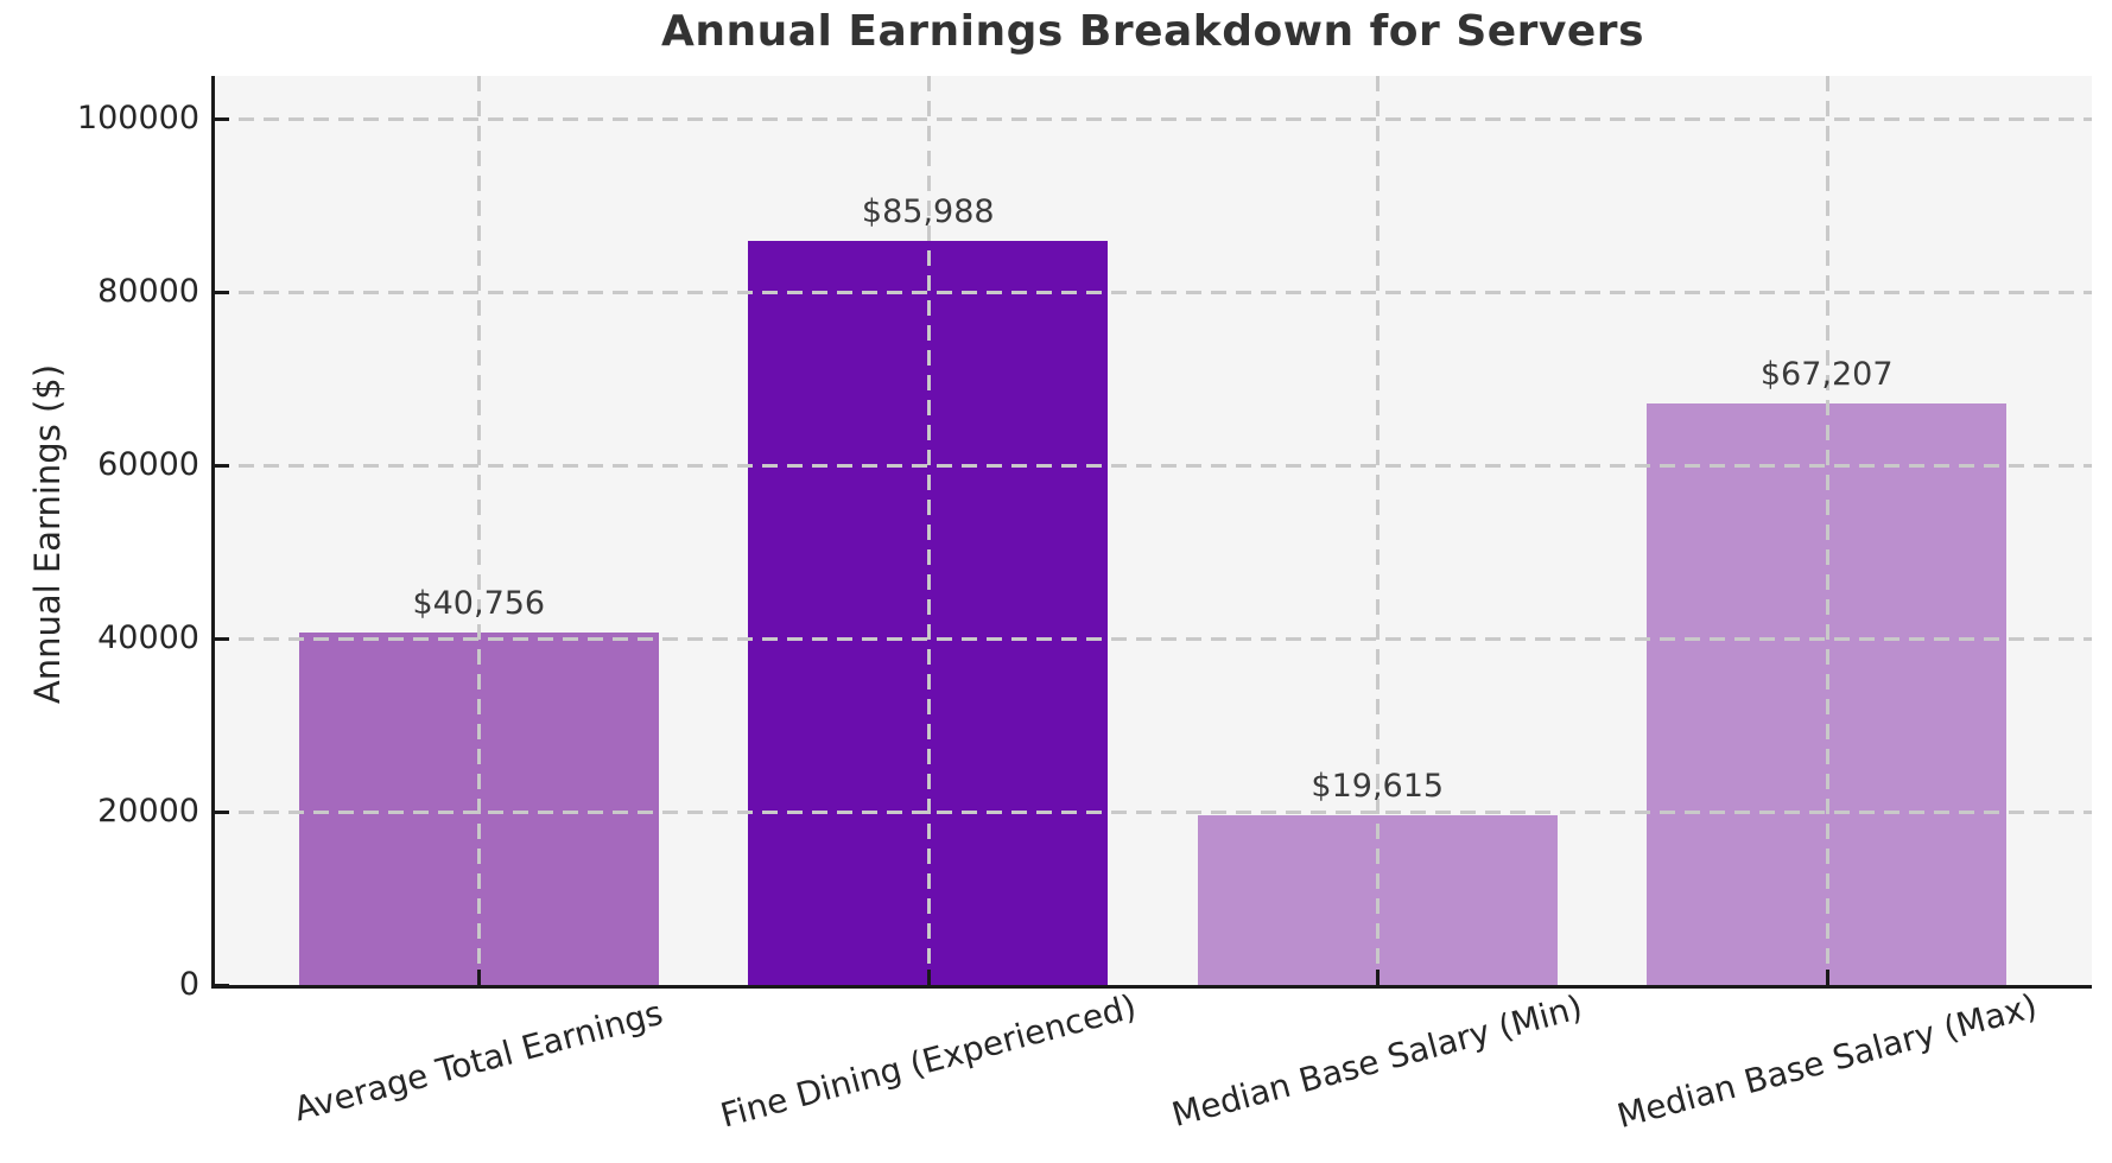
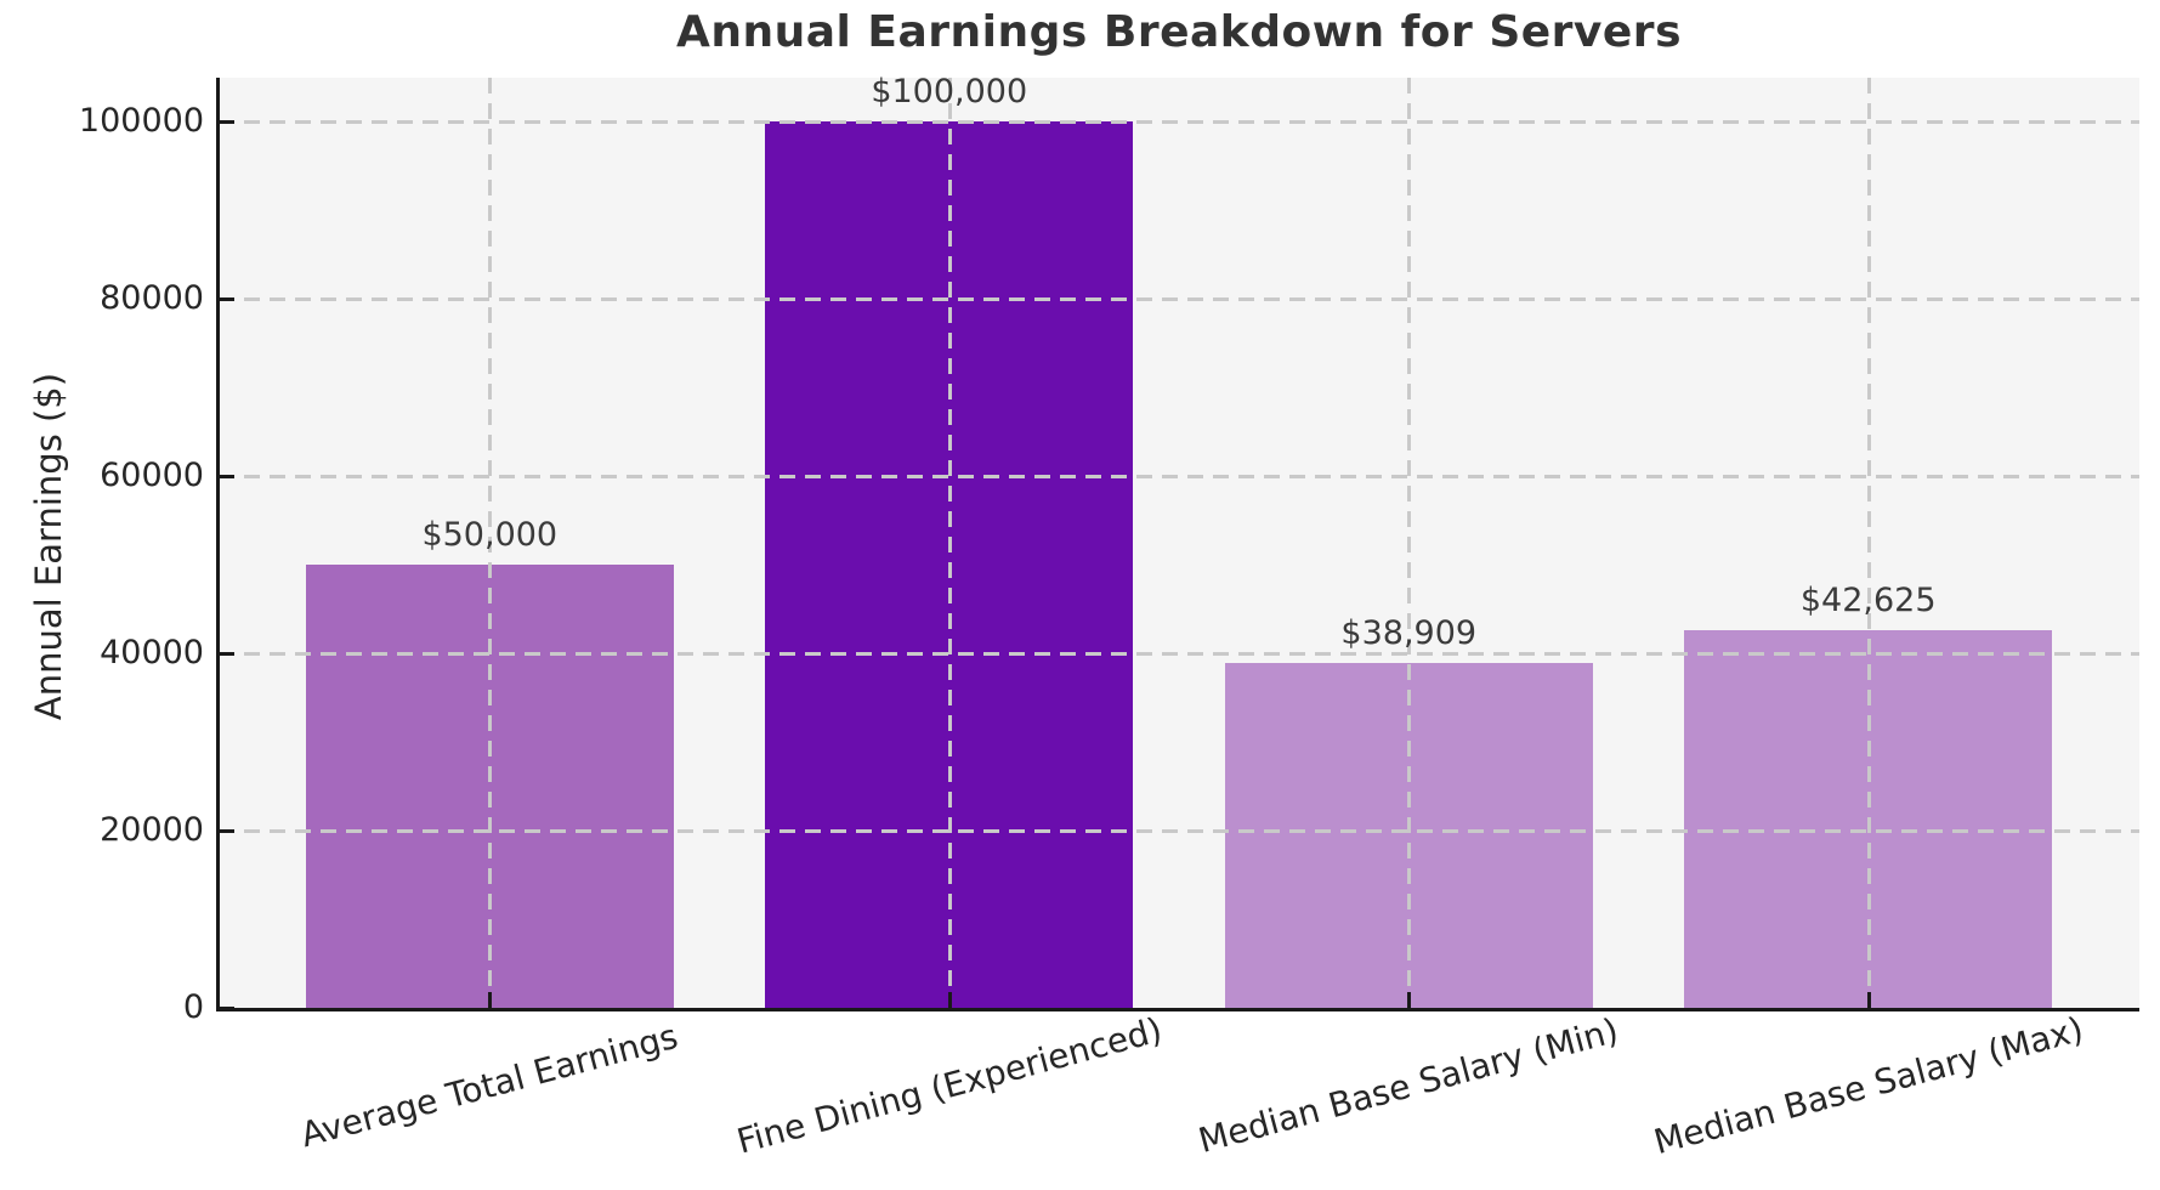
Average Total Earnings: $40,756 -> $50,000
Fine Dining (Experienced): $85,988 -> $100,000
Median Base Salary (Min): $19,615 -> $38,909
Median Base Salary (Max): $67,207 -> $42,625
